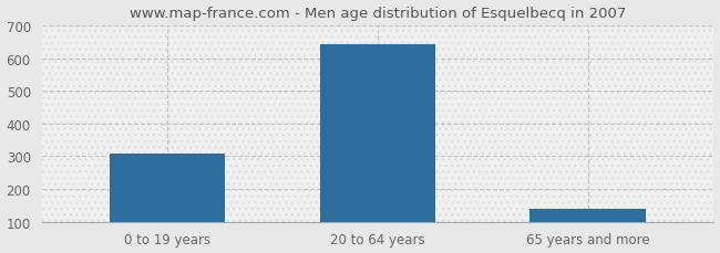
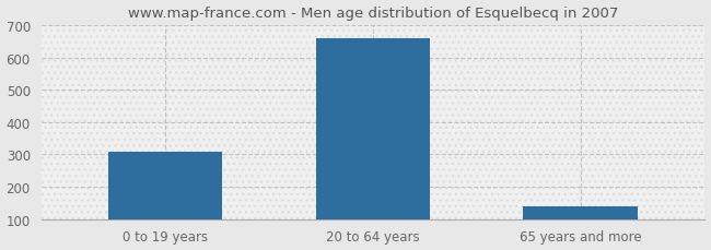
20 to 64 years: 641 -> 660
